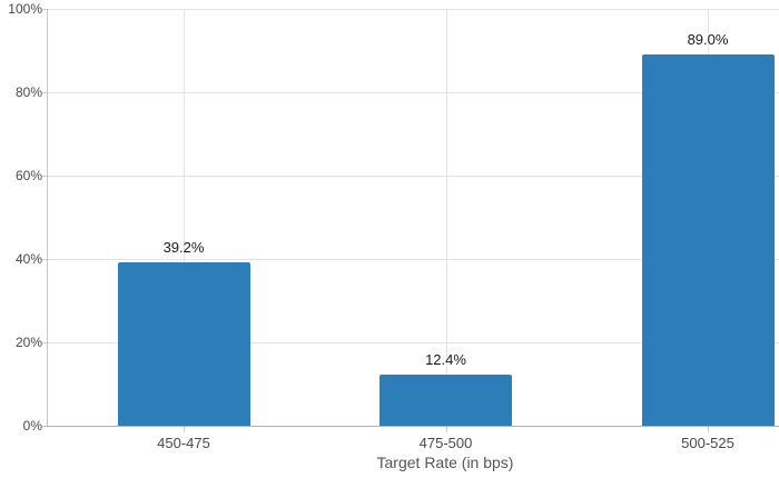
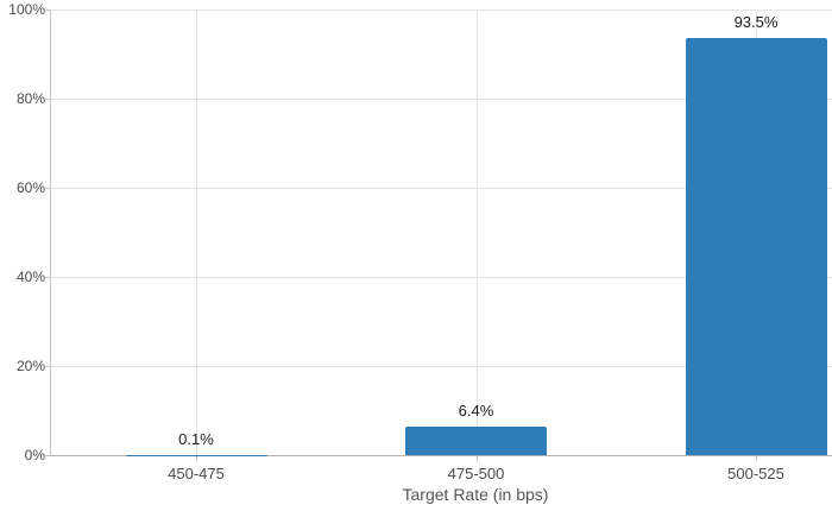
450-475: 39.2% -> 0.1%
475-500: 12.4% -> 6.4%
500-525: 89.0% -> 93.5%
